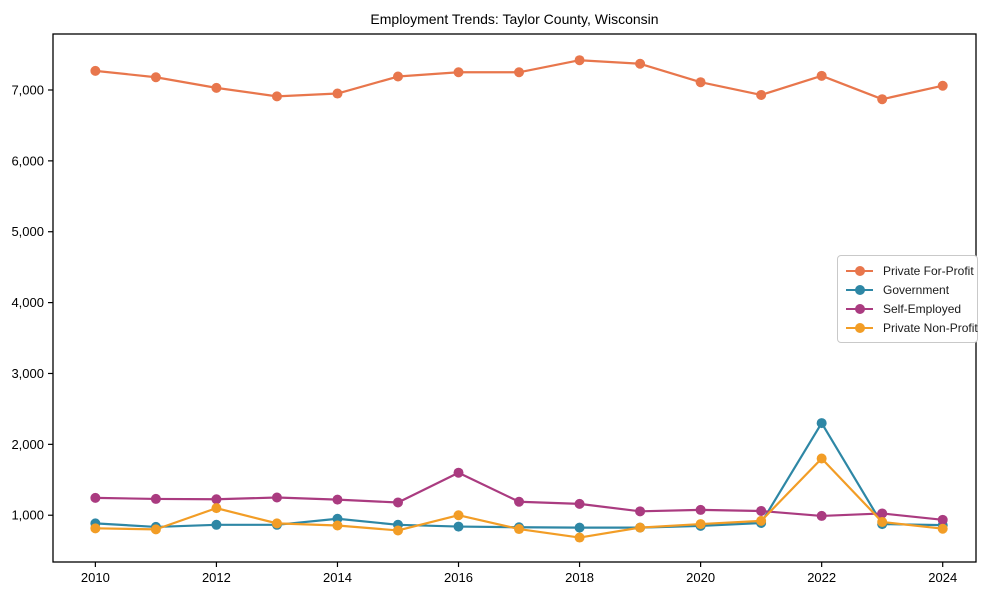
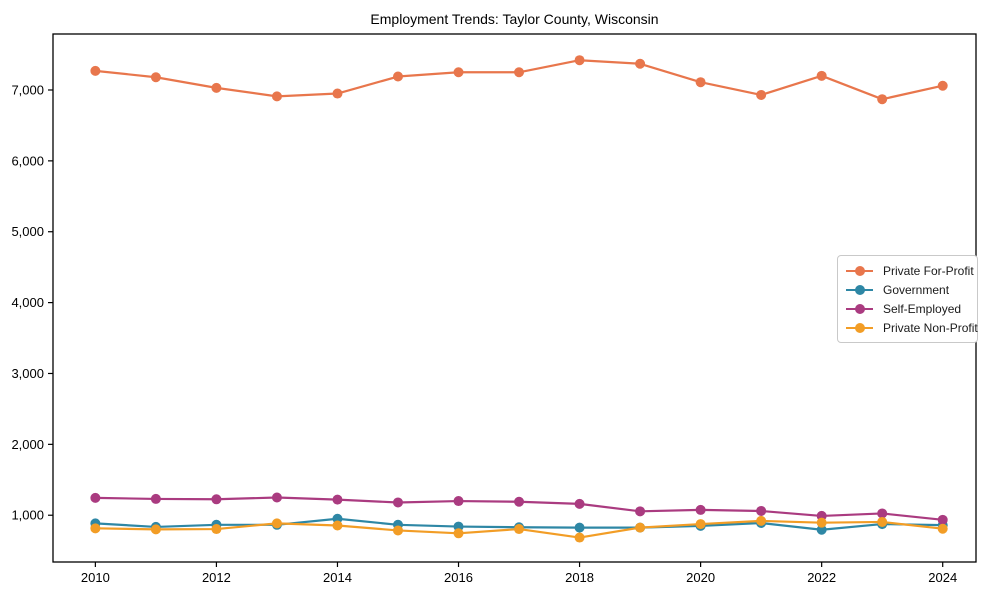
Private Non-Profit/2012: 1100 -> 800
Self-Employed/2016: 1600 -> 1200
Private Non-Profit/2016: 1000 -> 700
Government/2022: 2300 -> 800
Private Non-Profit/2022: 1800 -> 900
